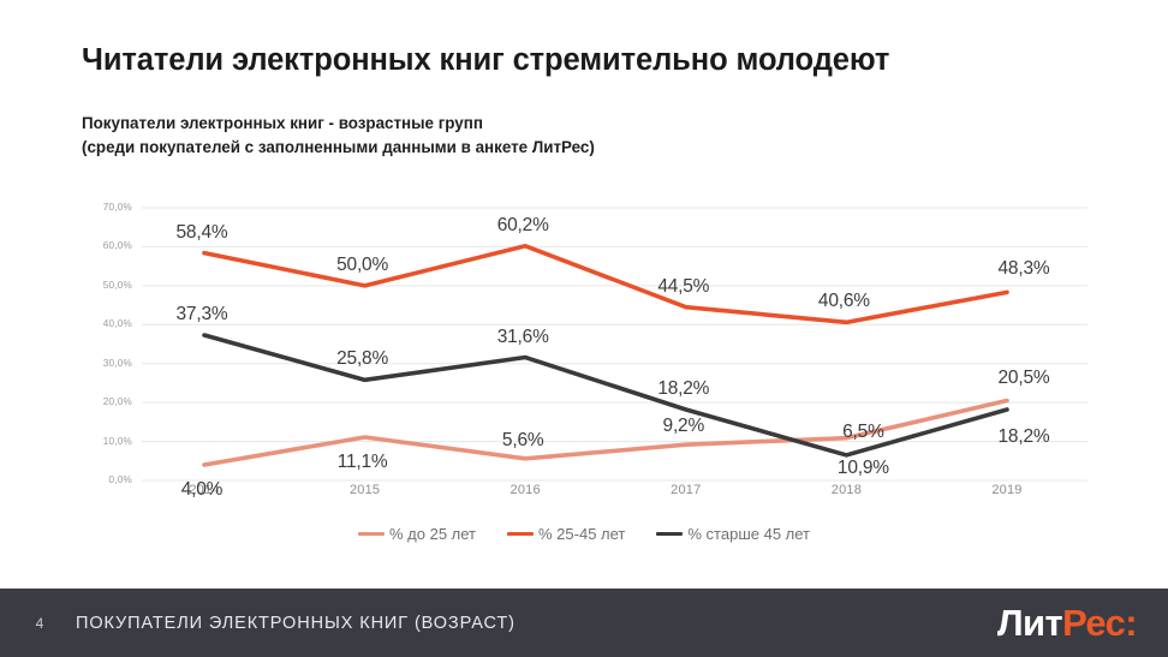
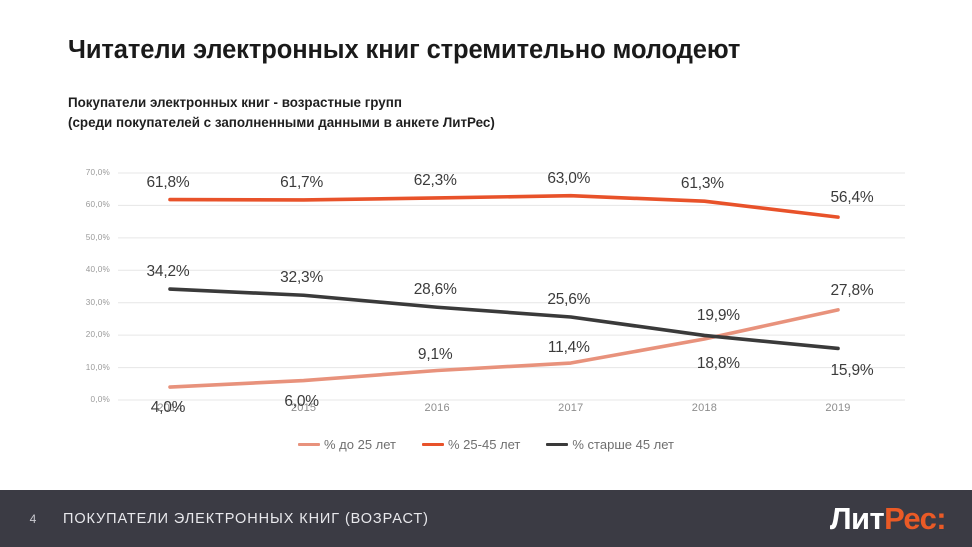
% 25-45 лет/2014: 58,4% -> 61,8%
% старше 45 лет/2014: 37,3% -> 34,2%
% до 25 лет/2015: 11,1% -> 6,0%
% 25-45 лет/2015: 50,0% -> 61,7%
% старше 45 лет/2015: 25,8% -> 32,3%
% до 25 лет/2016: 5,6% -> 9,1%
% 25-45 лет/2016: 60,2% -> 62,3%
% старше 45 лет/2016: 31,6% -> 28,6%
% до 25 лет/2017: 9,2% -> 11,4%
% 25-45 лет/2017: 44,5% -> 63,0%
% старше 45 лет/2017: 18,2% -> 25,6%
% до 25 лет/2018: 10,9% -> 18,8%
% 25-45 лет/2018: 40,6% -> 61,3%
% старше 45 лет/2018: 6,5% -> 19,9%
% до 25 лет/2019: 20,5% -> 27,8%
% 25-45 лет/2019: 48,3% -> 56,4%
% старше 45 лет/2019: 18,2% -> 15,9%
